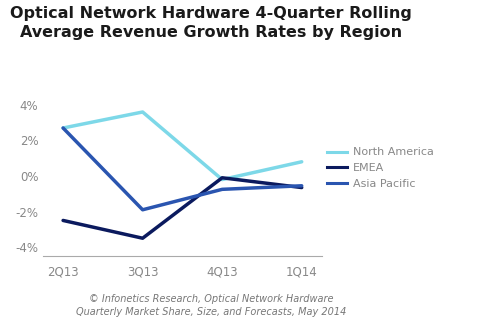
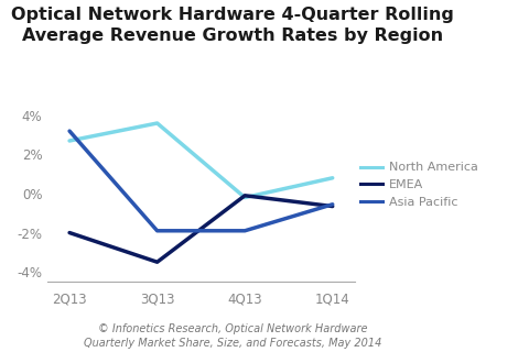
EMEA/2Q13: -2.5% -> -2.0%
Asia Pacific/2Q13: 2.7% -> 3.2%
Asia Pacific/4Q13: -0.8% -> -1.9%
